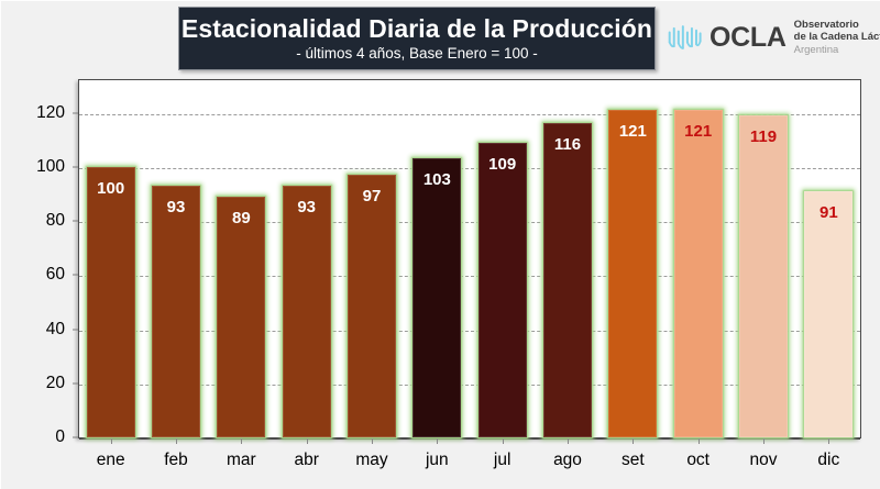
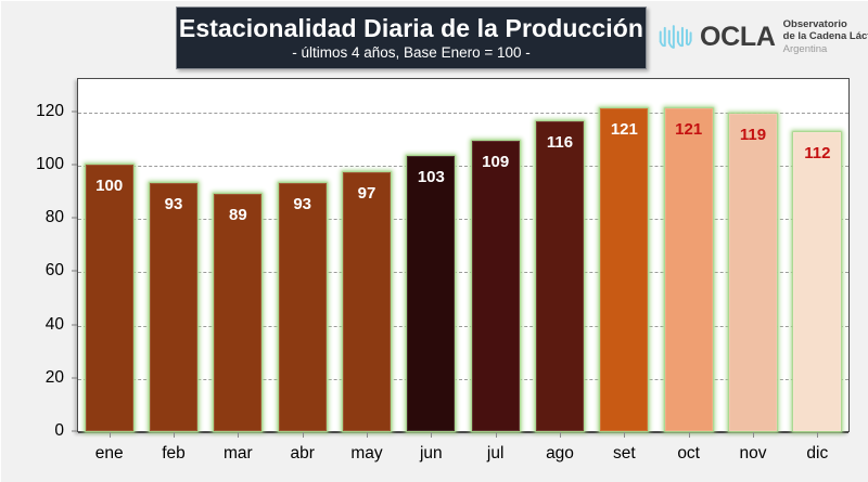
dic: 91 -> 112
